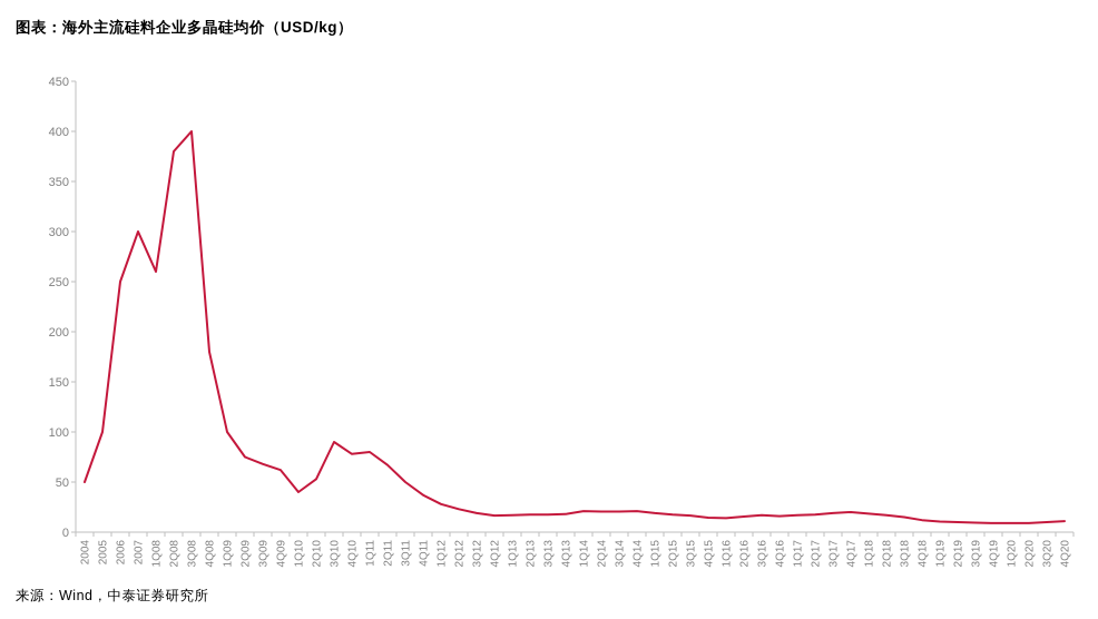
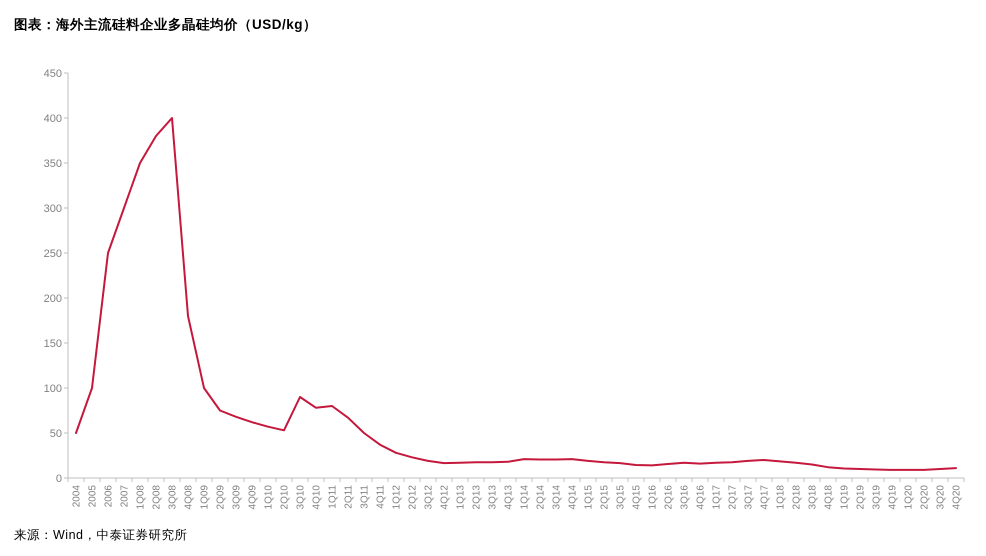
1Q08: 260 -> 350
1Q10: 40 -> 60
